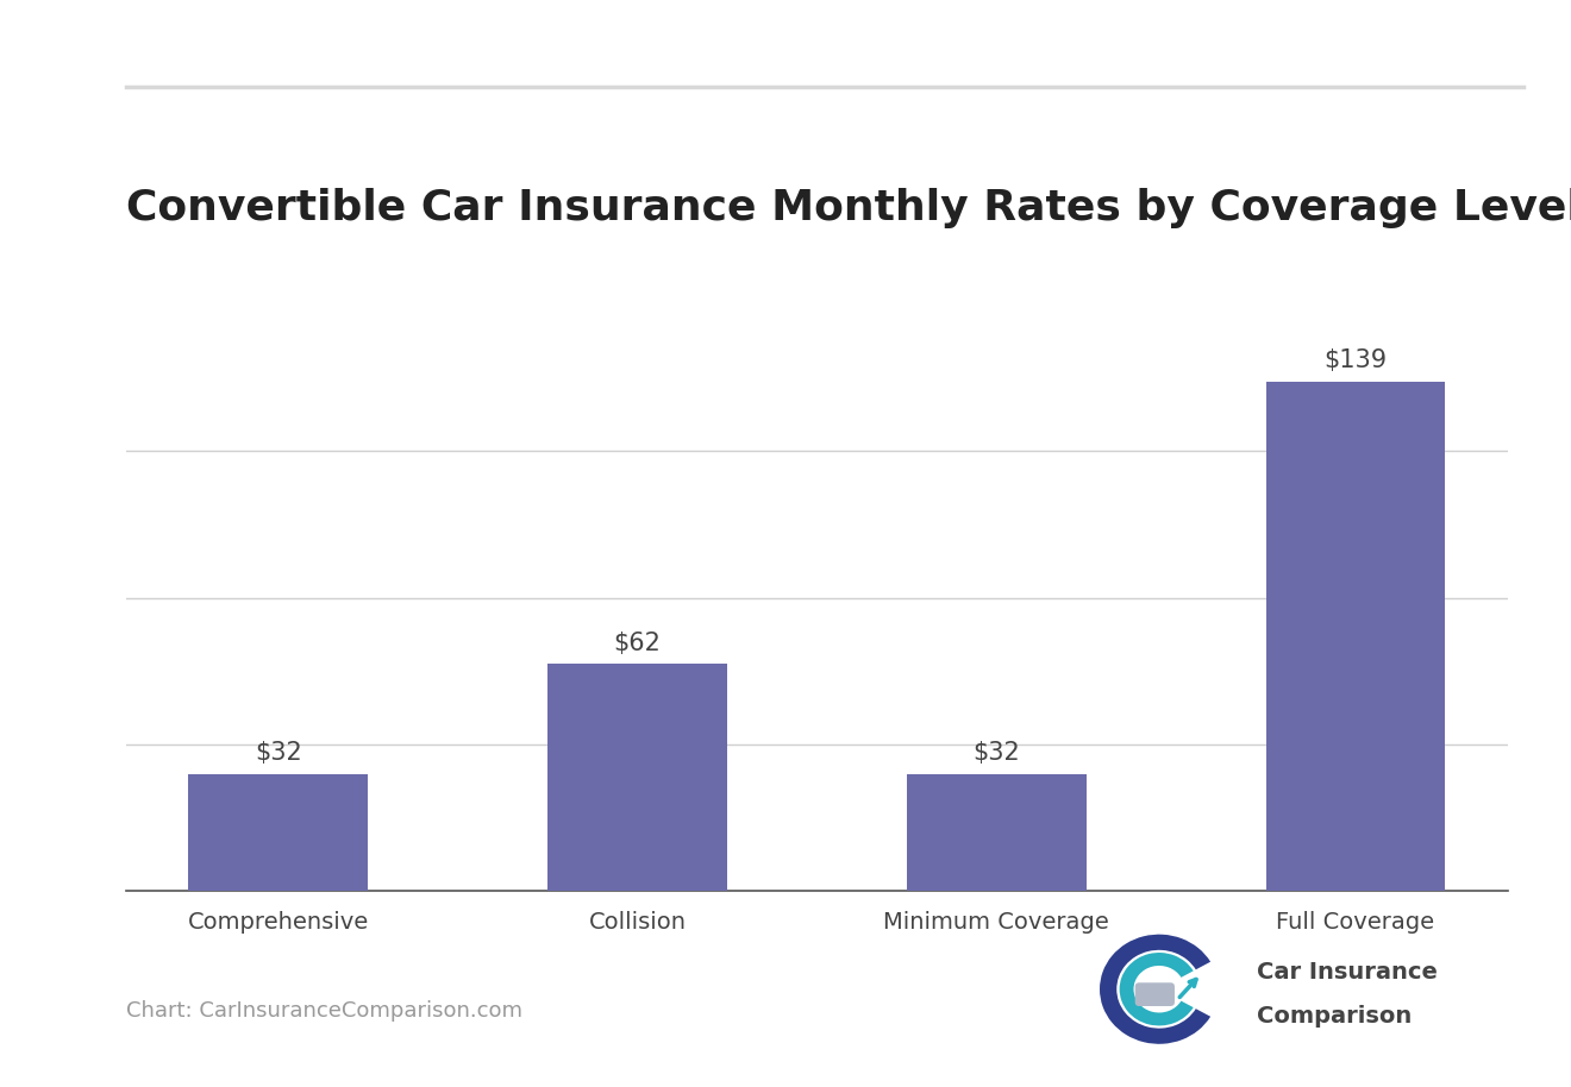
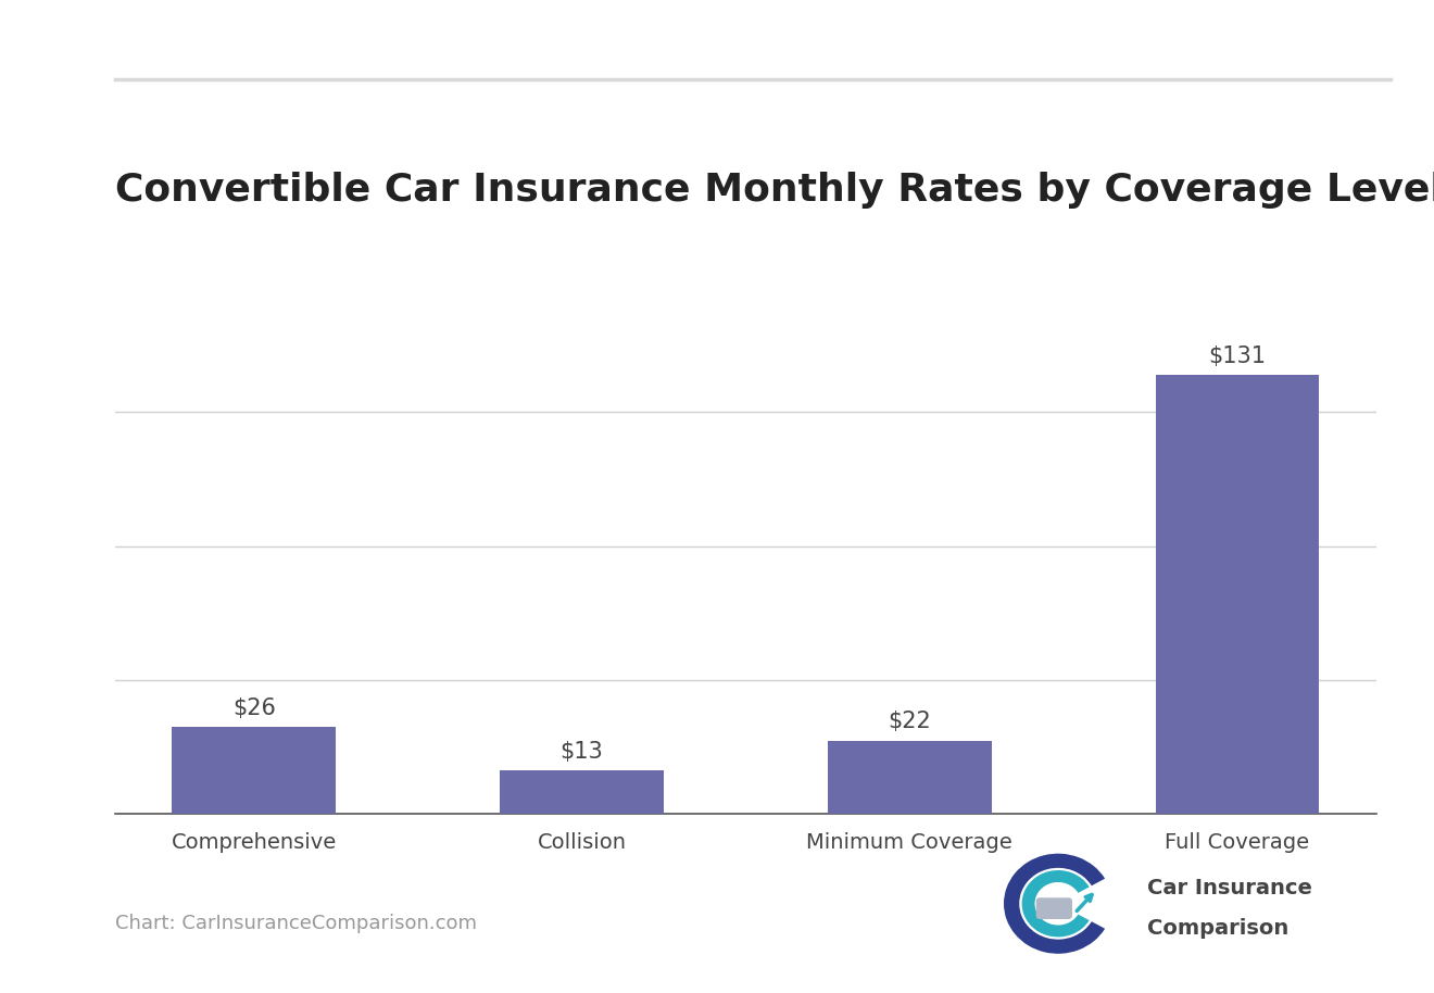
Comprehensive: $32 -> $26
Collision: $62 -> $13
Minimum Coverage: $32 -> $22
Full Coverage: $139 -> $131
